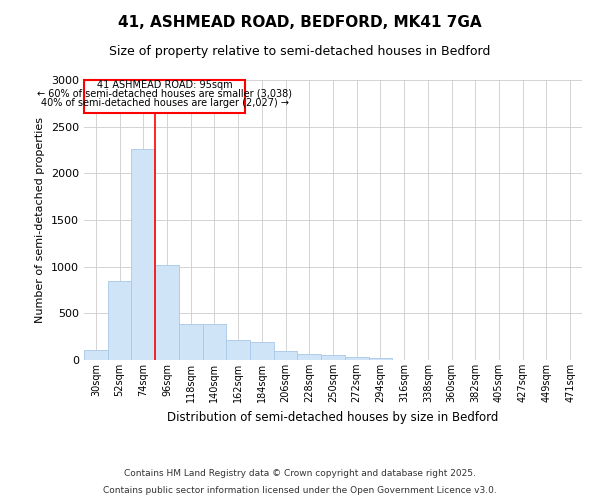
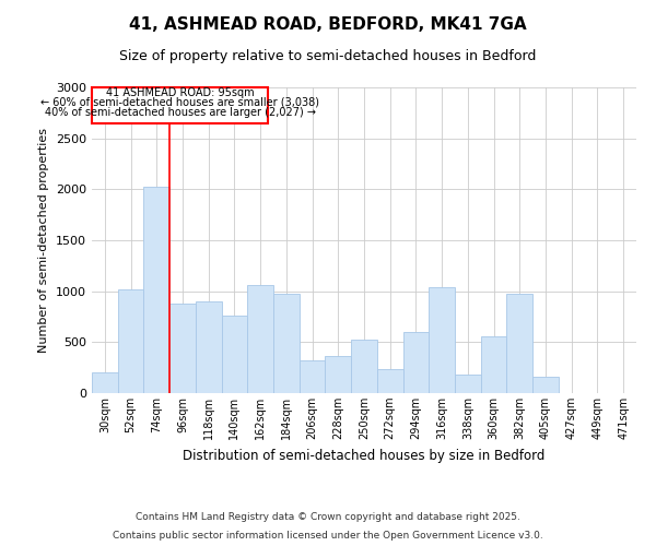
30sqm: 110 -> 200
52sqm: 850 -> 1020
74sqm: 2260 -> 2020
96sqm: 1020 -> 880
118sqm: 390 -> 900
140sqm: 390 -> 760
162sqm: 210 -> 1060
184sqm: 200 -> 980
206sqm: 100 -> 320
228sqm: 60 -> 360
250sqm: 50 -> 520
272sqm: 30 -> 240
294sqm: 20 -> 600
316sqm: 0 -> 1040
338sqm: 0 -> 180
360sqm: 0 -> 560
382sqm: 0 -> 980
405sqm: 0 -> 160
